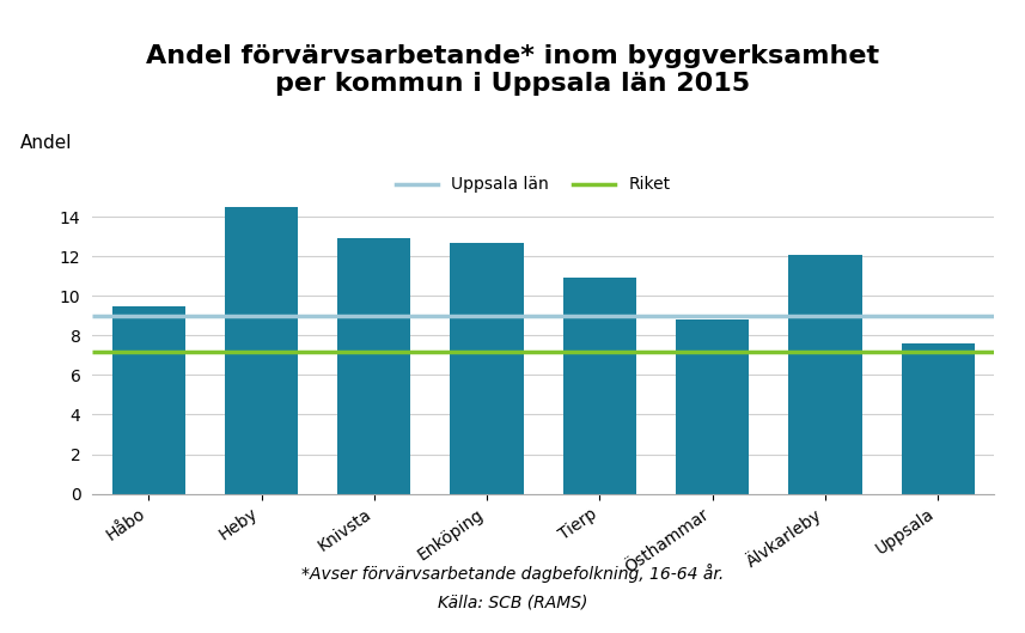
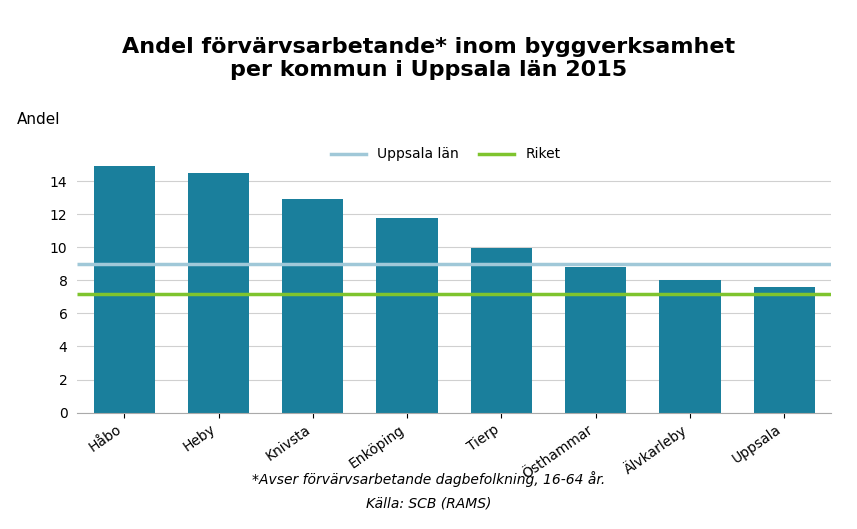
Håbo: 9.5 -> 14.9
Enköping: 12.7 -> 11.8
Tierp: 10.9 -> 9.9
Älvkarleby: 12.1 -> 8.1
